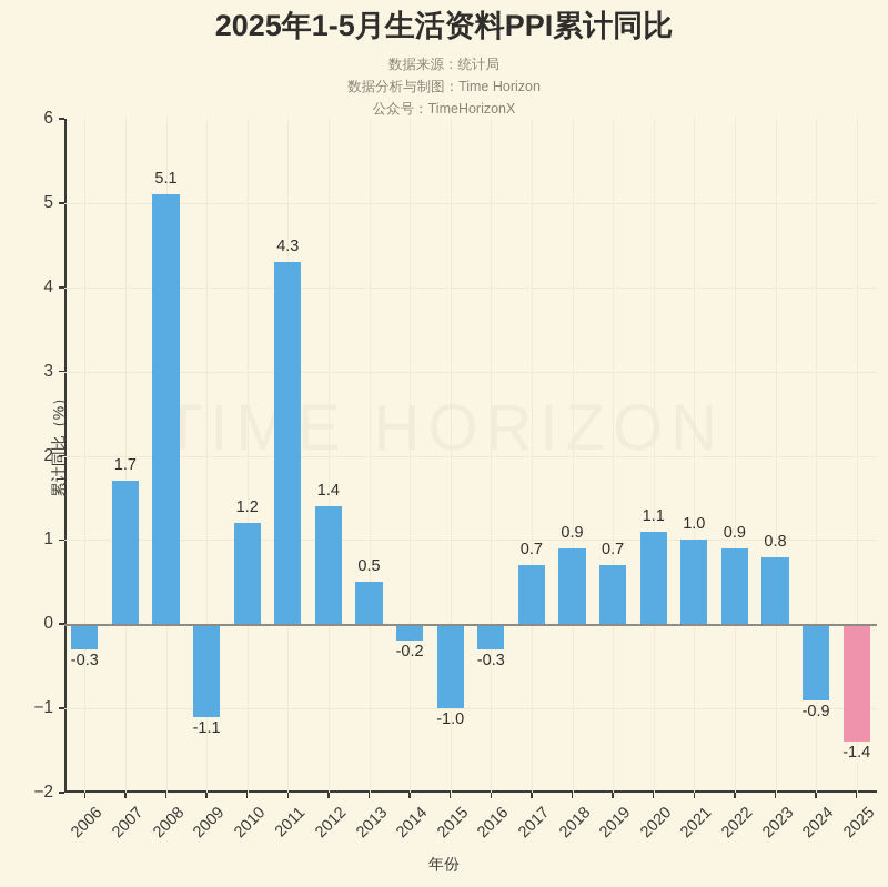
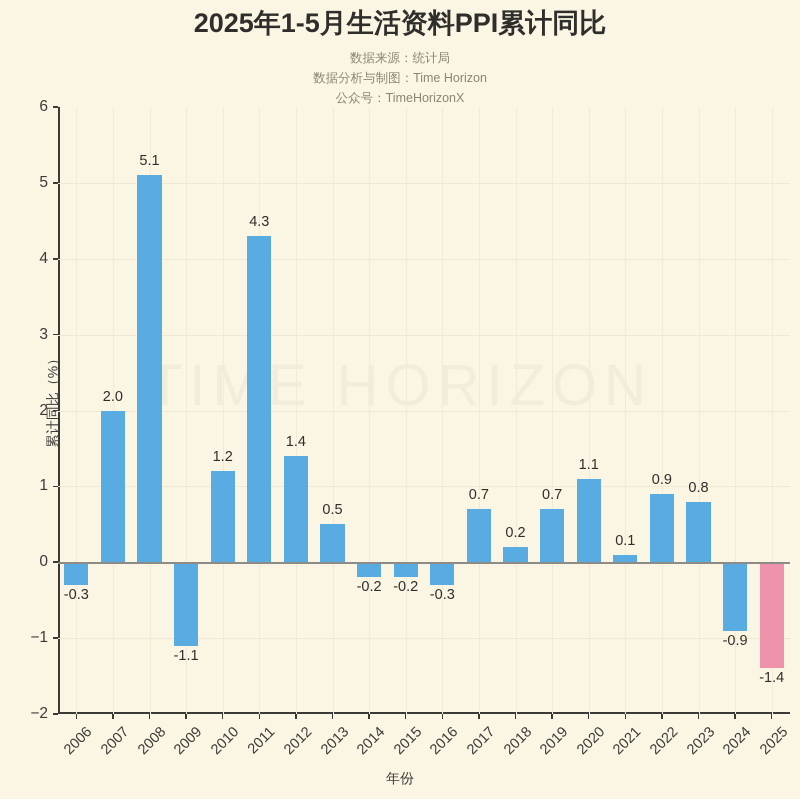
2007: 1.7 -> 2.0
2015: -1.0 -> -0.2
2018: 0.9 -> 0.2
2021: 1.0 -> 0.1
